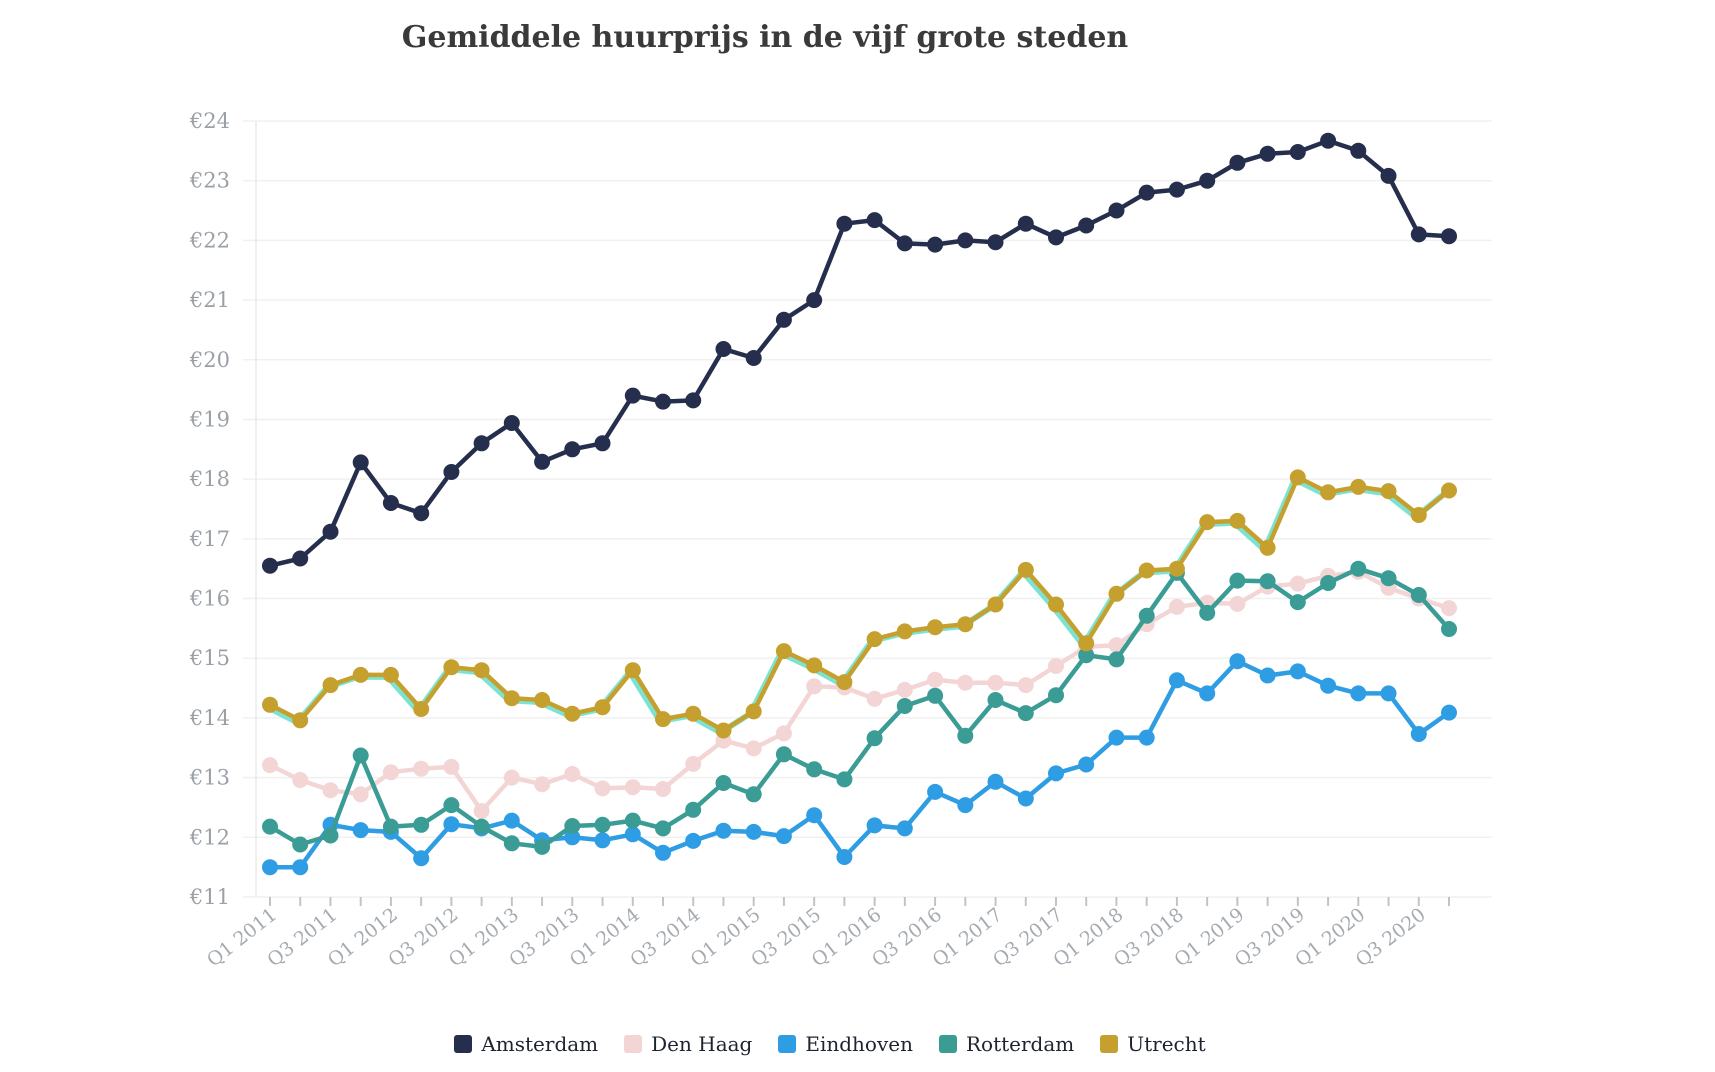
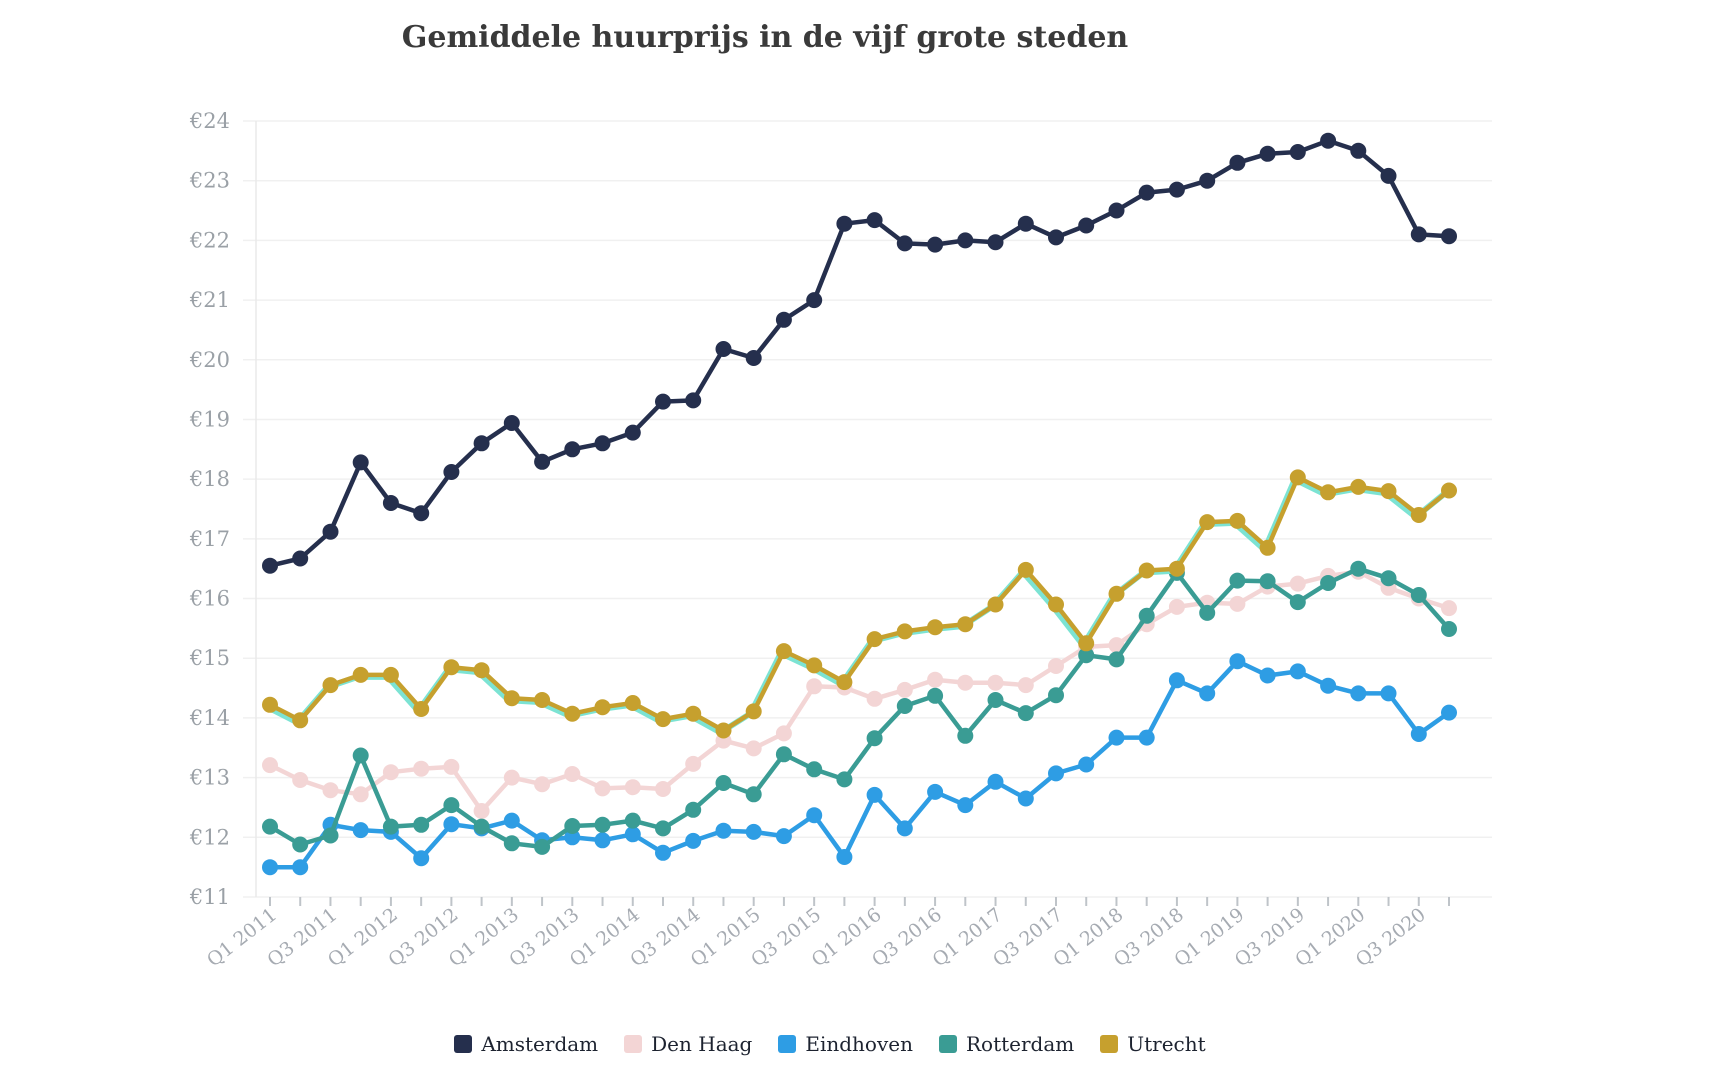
Amsterdam/Q1 2014: €19.4 -> €18.8
Utrecht/Q1 2014: €14.8 -> €14.2
Eindhoven/Q1 2016: €12.2 -> €12.7
